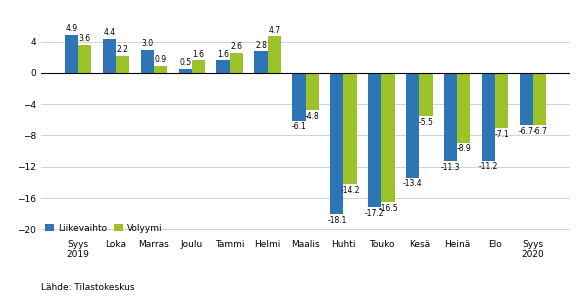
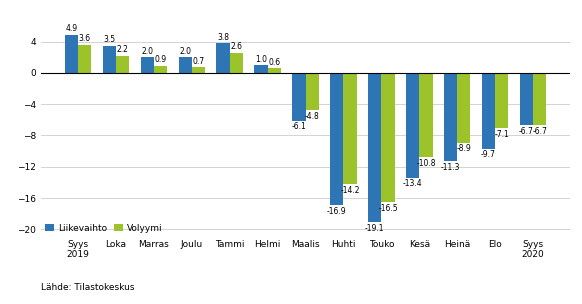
Liikevaihto/Loka: 4.4 -> 3.5
Liikevaihto/Marras: 3.0 -> 2.0
Liikevaihto/Joulu: 0.5 -> 2.0
Volyymi/Joulu: 1.6 -> 0.7
Liikevaihto/Tammi: 1.6 -> 3.8
Liikevaihto/Helmi: 2.8 -> 1.0
Volyymi/Helmi: 4.7 -> 0.6
Liikevaihto/Huhti: -18.1 -> -16.9
Liikevaihto/Touko: -17.2 -> -19.1
Volyymi/Kesä: -5.5 -> -10.8
Liikevaihto/Elo: -11.2 -> -9.7
